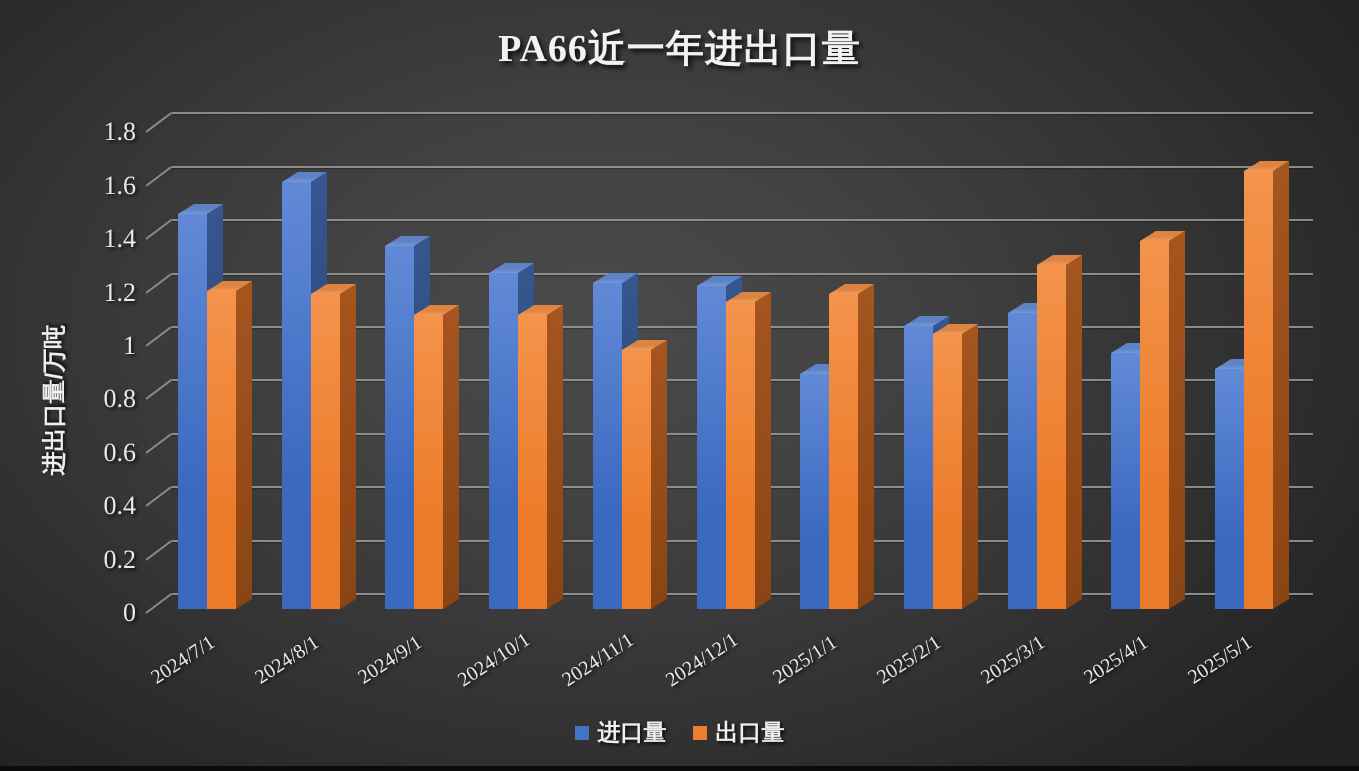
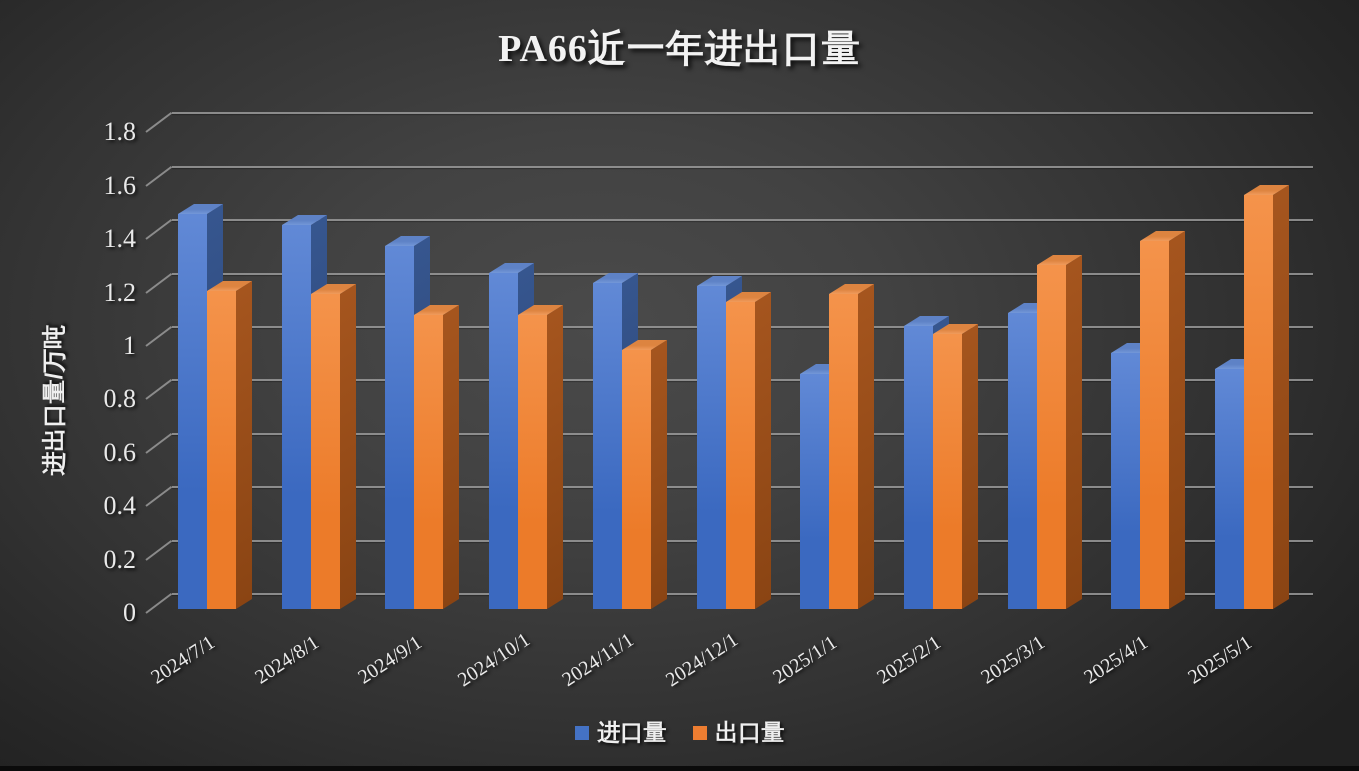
进口量/2024/8/1: 1.60 -> 1.44
出口量/2025/5/1: 1.64 -> 1.55
